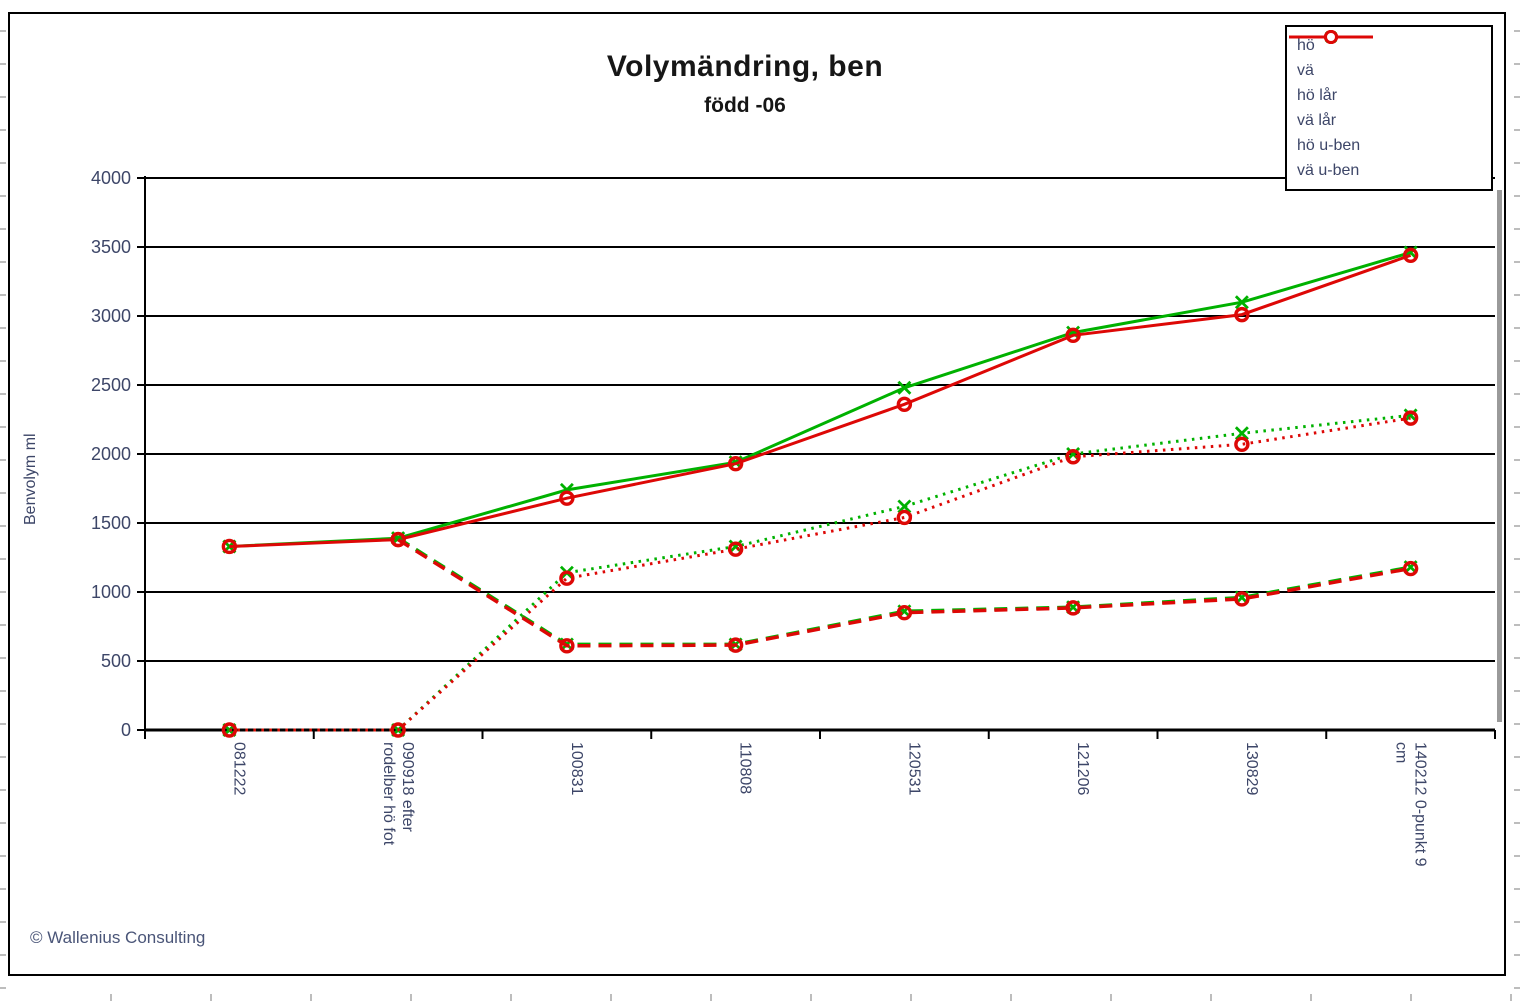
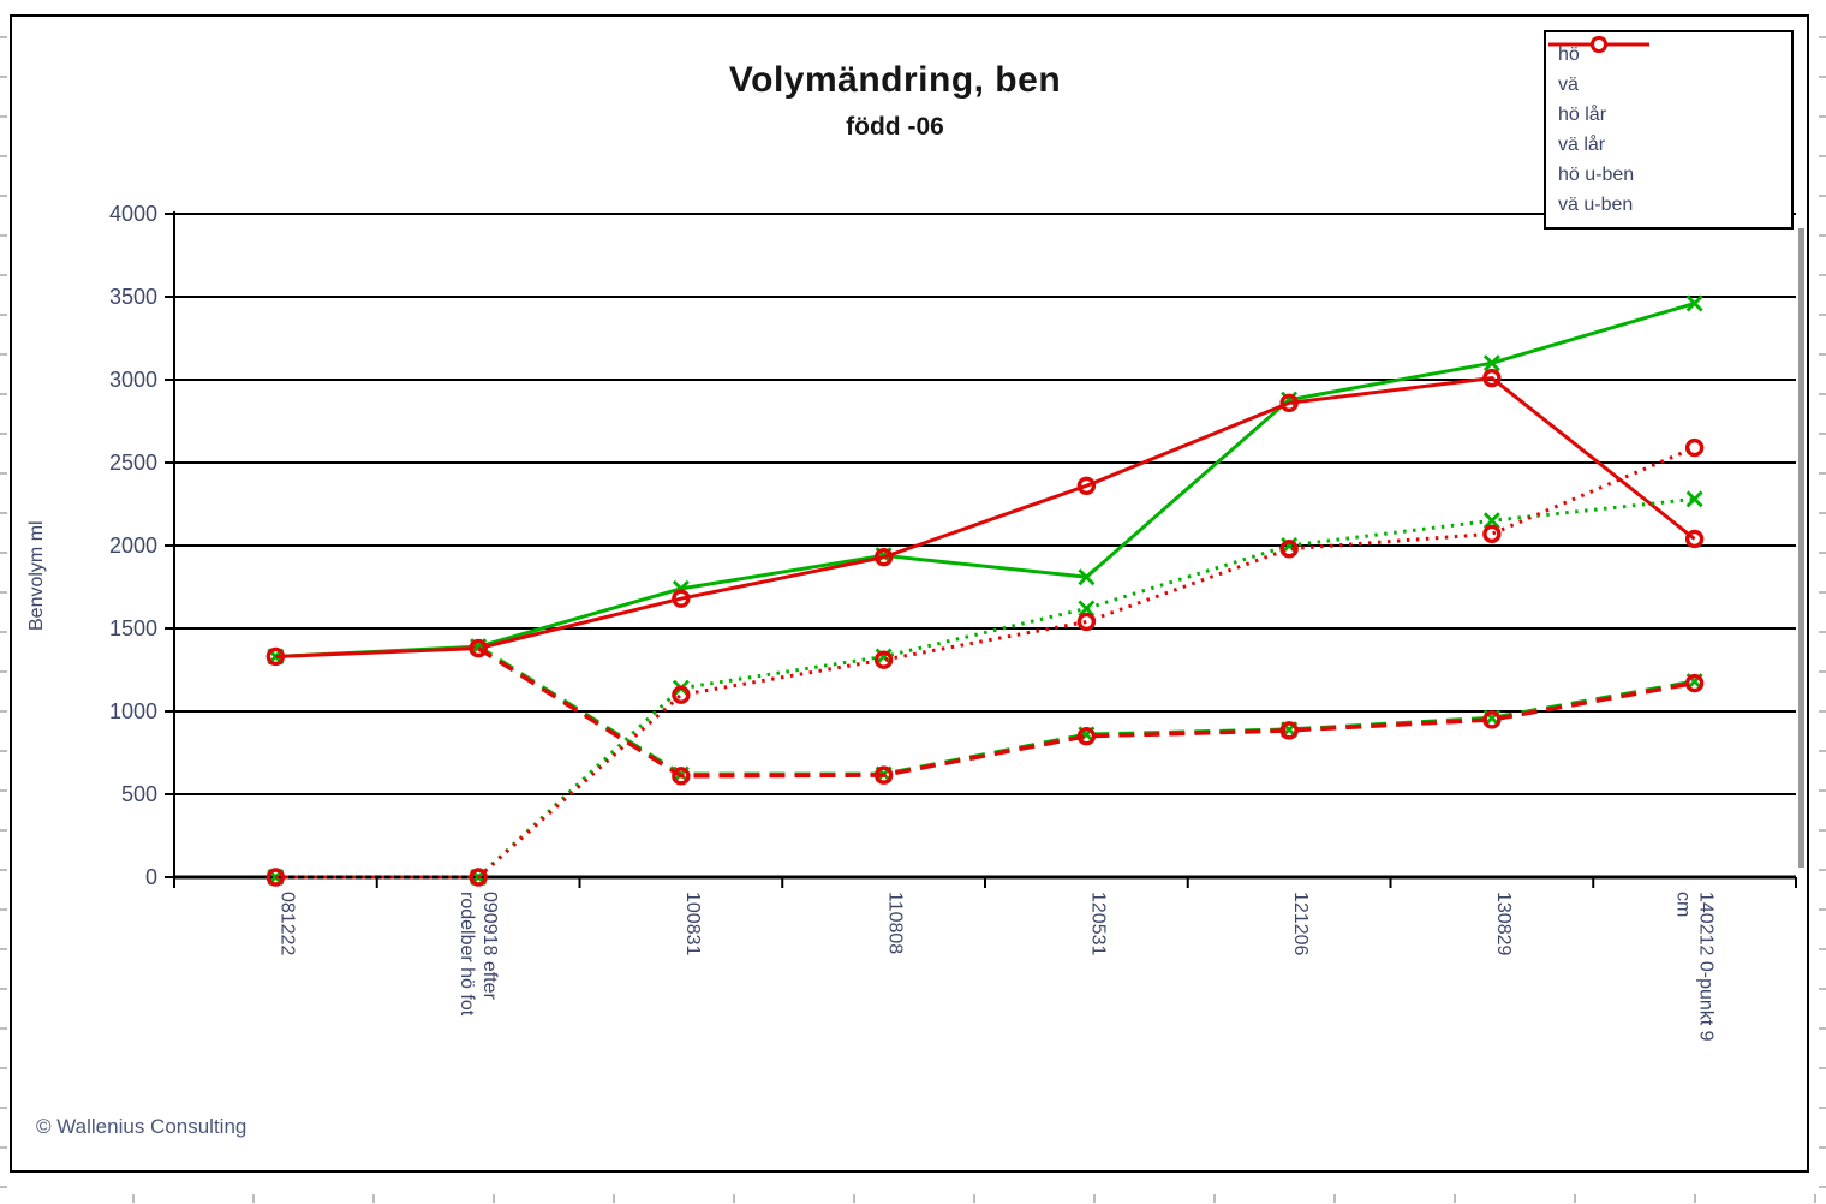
hö/120531: 2480 -> 1810
vä/140212 0-punkt 9 cm: 3440 -> 2040
vä lår/140212 0-punkt 9 cm: 2260 -> 2590
